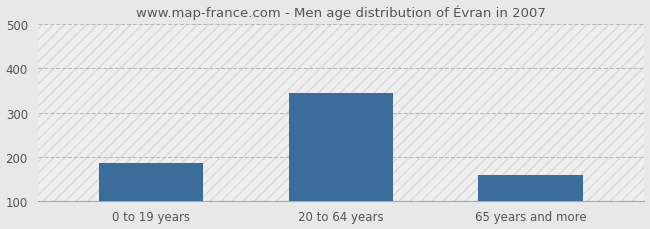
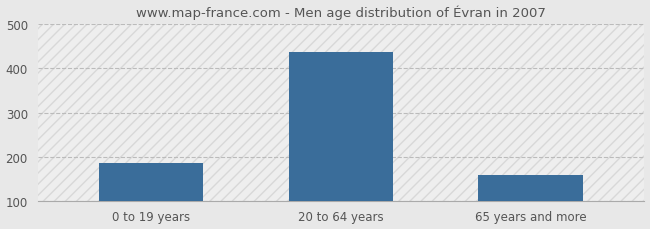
20 to 64 years: 345 -> 438
